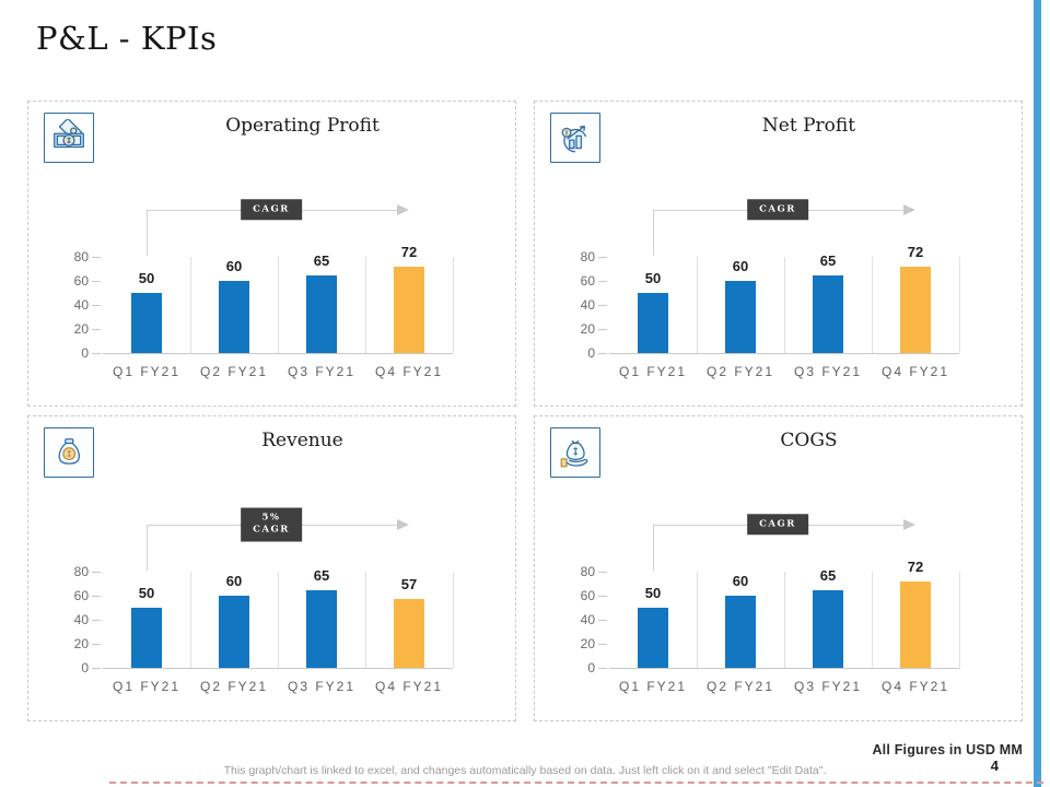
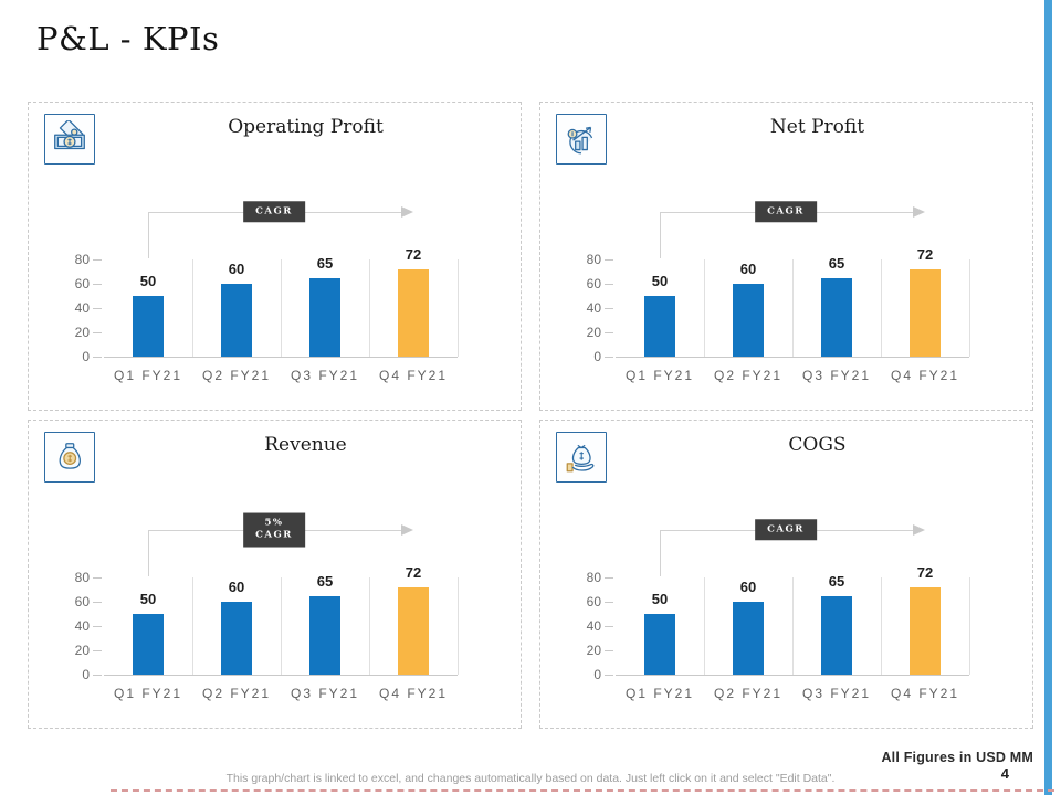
Revenue/Q4 FY21: 57 -> 72
